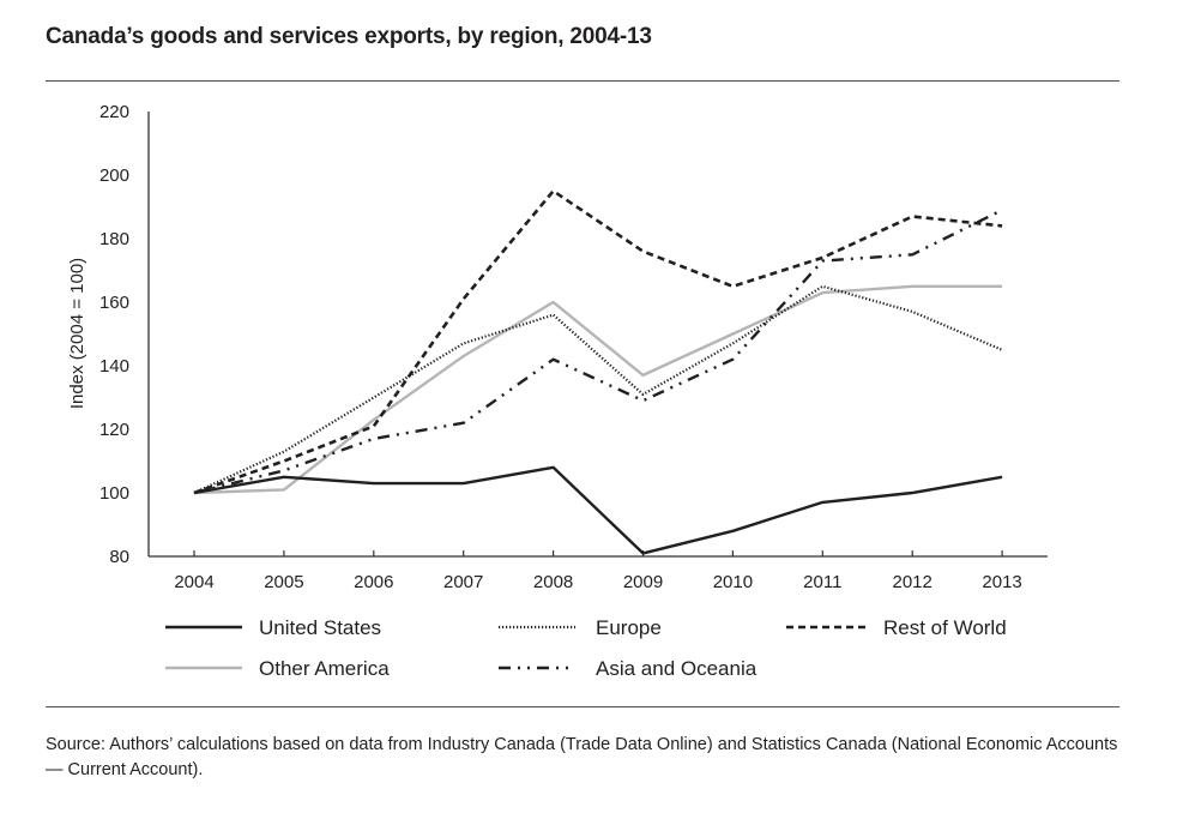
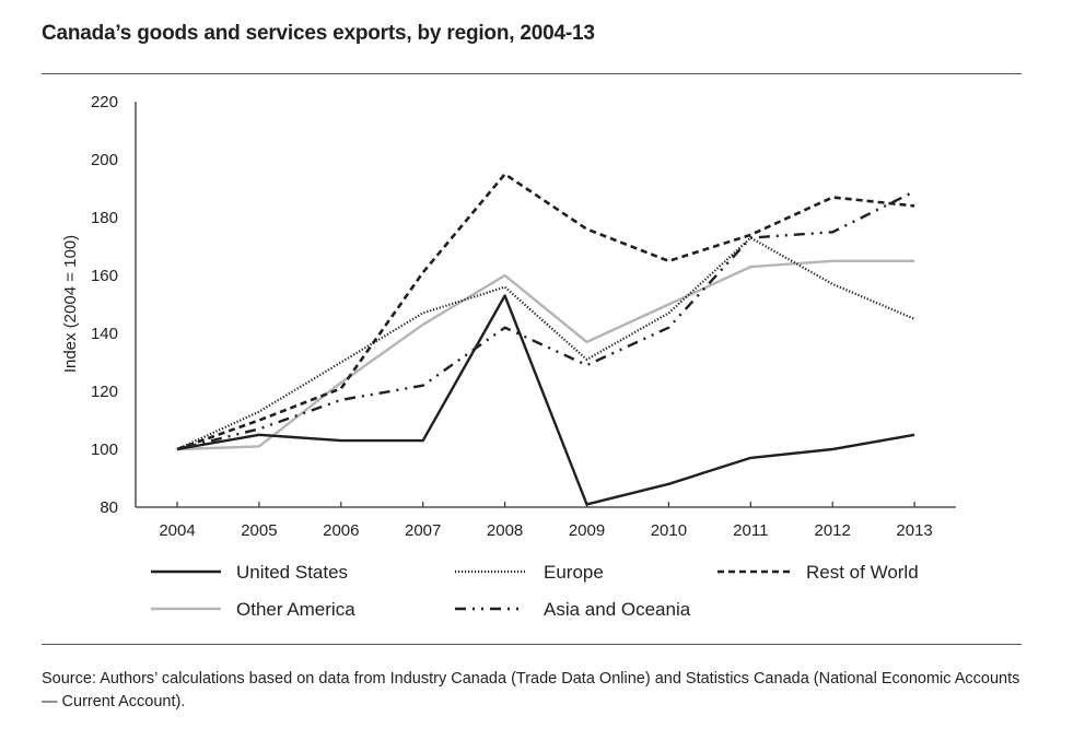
United States/2008: 108 -> 153
Europe/2011: 165 -> 173
